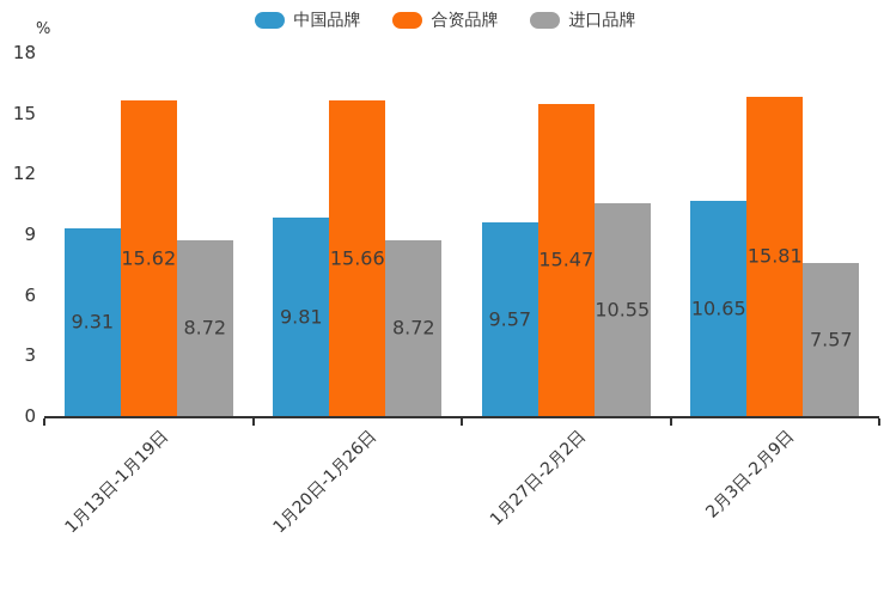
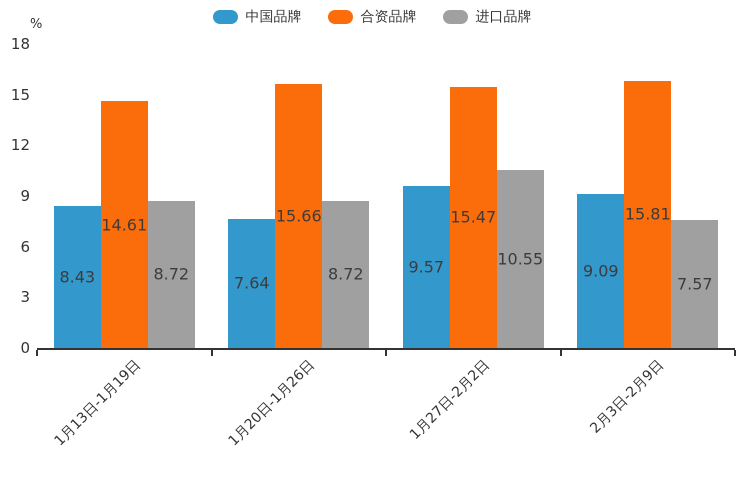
中国品牌/1月13日-1月19日: 9.31 -> 8.43
合资品牌/1月13日-1月19日: 15.62 -> 14.61
中国品牌/1月20日-1月26日: 9.81 -> 7.64
中国品牌/2月3日-2月9日: 10.65 -> 9.09
